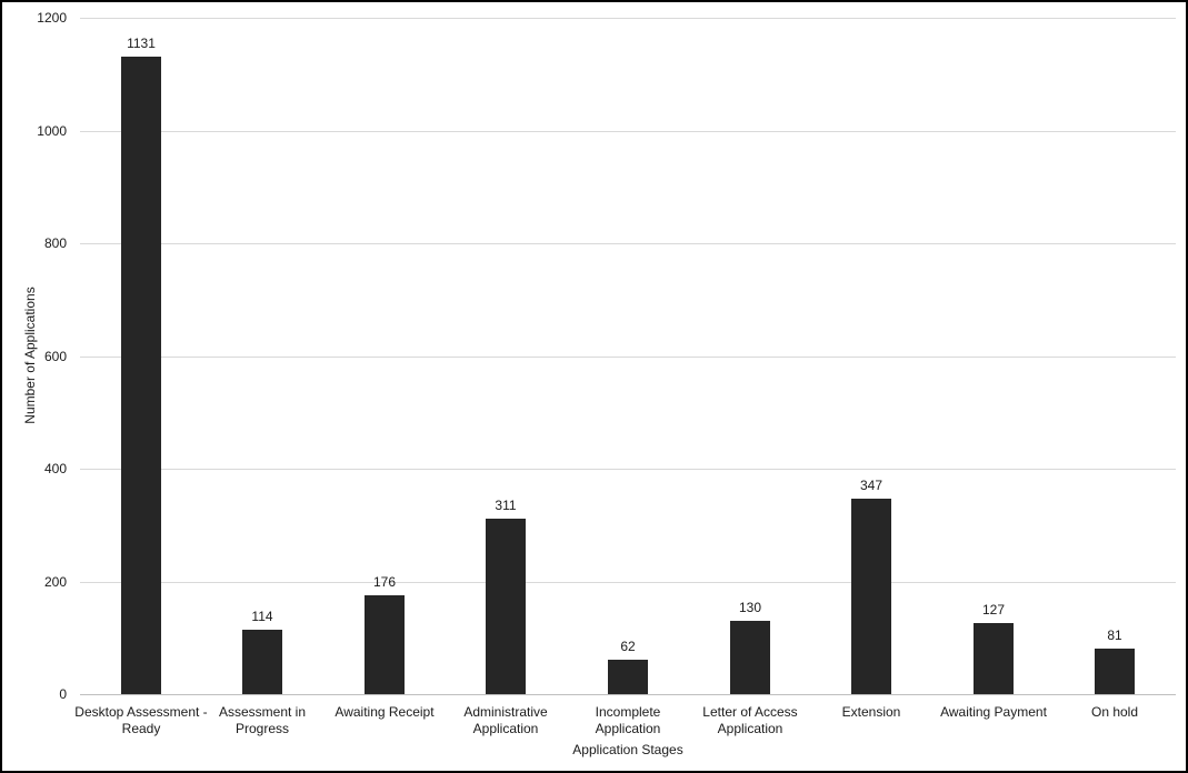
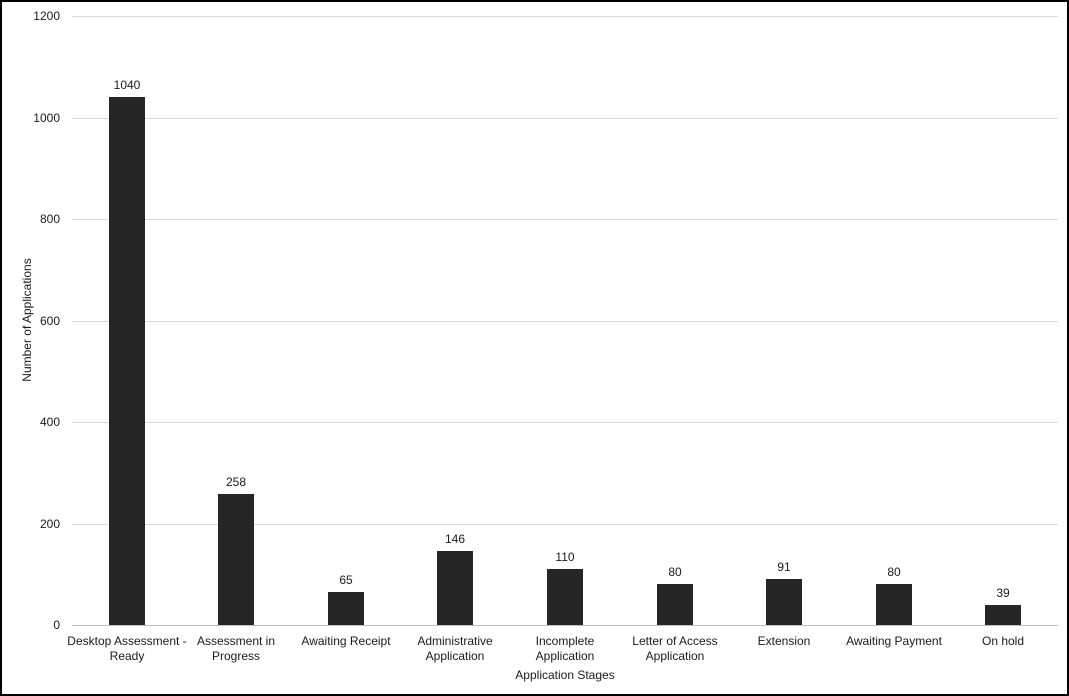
Desktop Assessment - Ready: 1131 -> 1040
Assessment in Progress: 114 -> 258
Awaiting Receipt: 176 -> 65
Administrative Application: 311 -> 146
Incomplete Application: 62 -> 110
Letter of Access Application: 130 -> 80
Extension: 347 -> 91
Awaiting Payment: 127 -> 80
On hold: 81 -> 39
